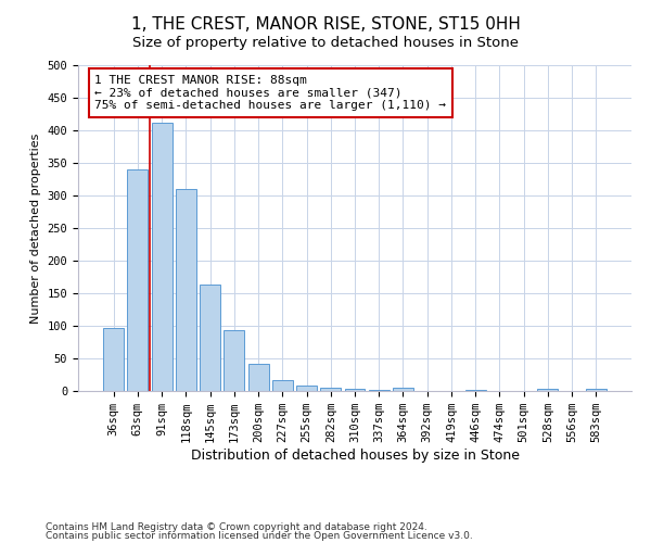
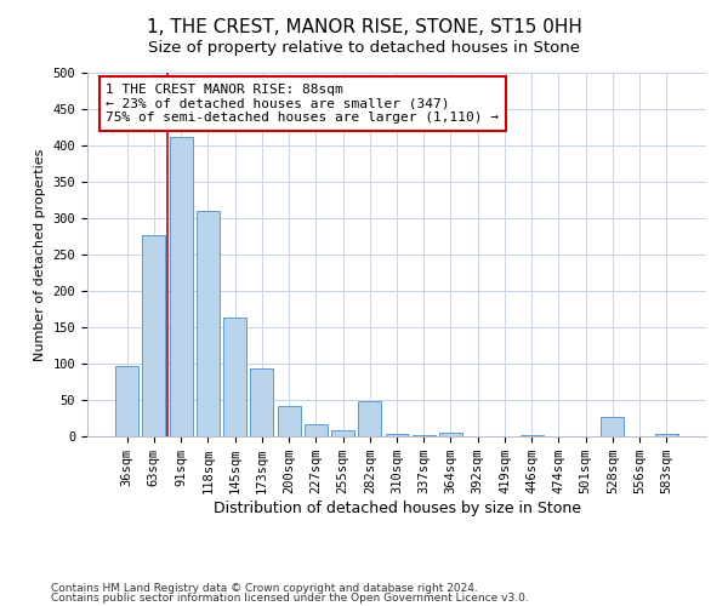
63sqm: 340 -> 276
282sqm: 5 -> 48
528sqm: 4 -> 26
